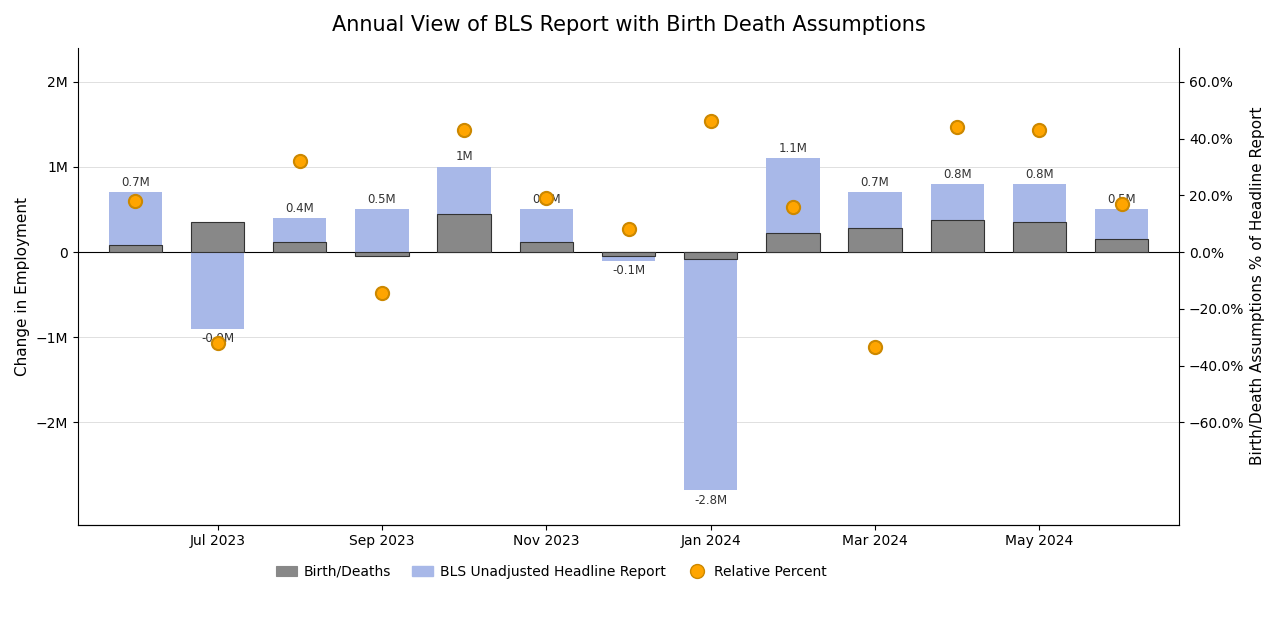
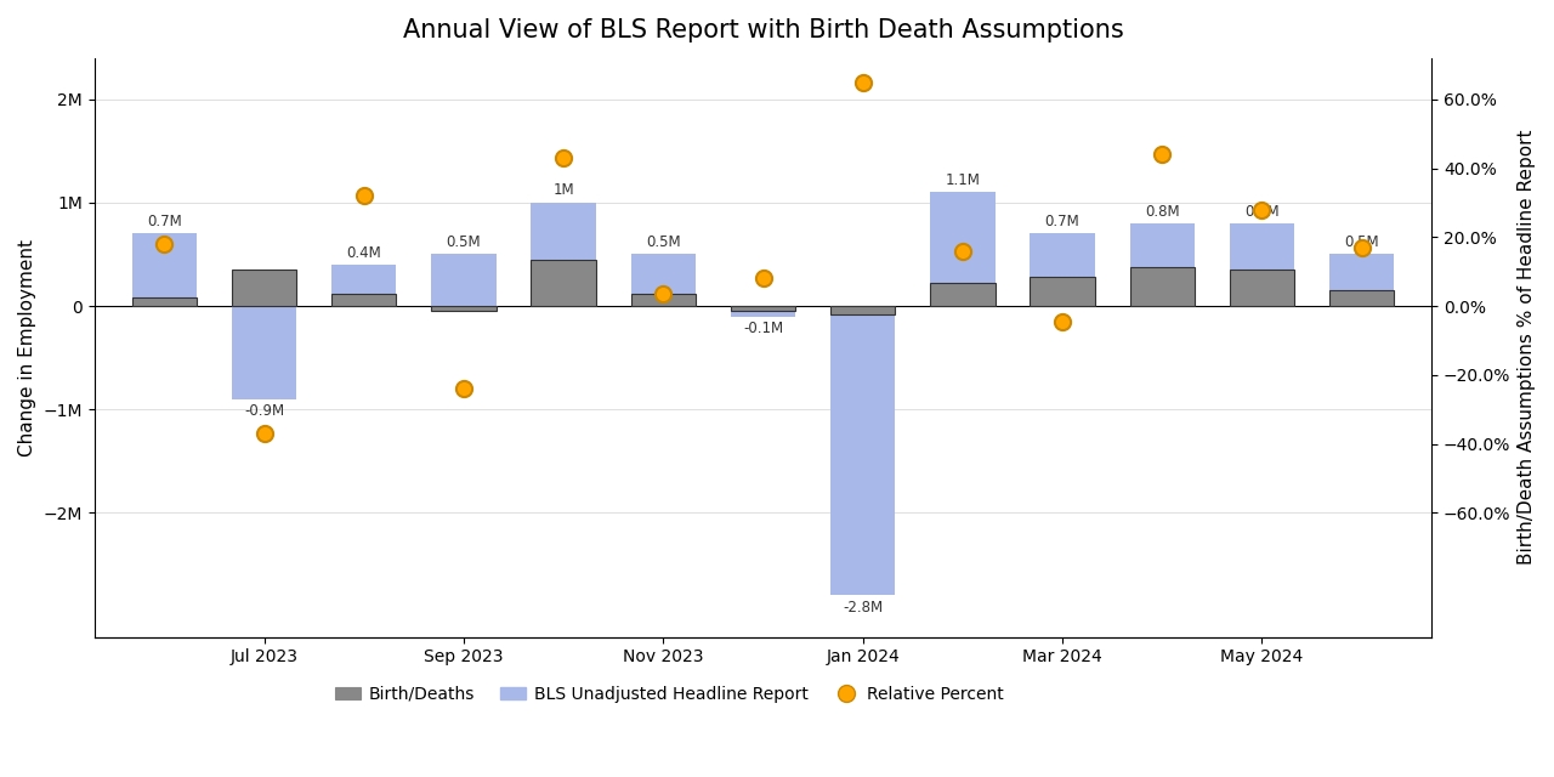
Relative Percent/Jul 2023: -32.0% -> -37.0%
Relative Percent/Sep 2023: -14.5% -> -24.0%
Relative Percent/Nov 2023: 19.0% -> 3.5%
Relative Percent/Jan 2024: 46.0% -> 65.0%
Relative Percent/Mar 2024: -33.5% -> -4.5%
Relative Percent/May 2024: 43.0% -> 28.0%
